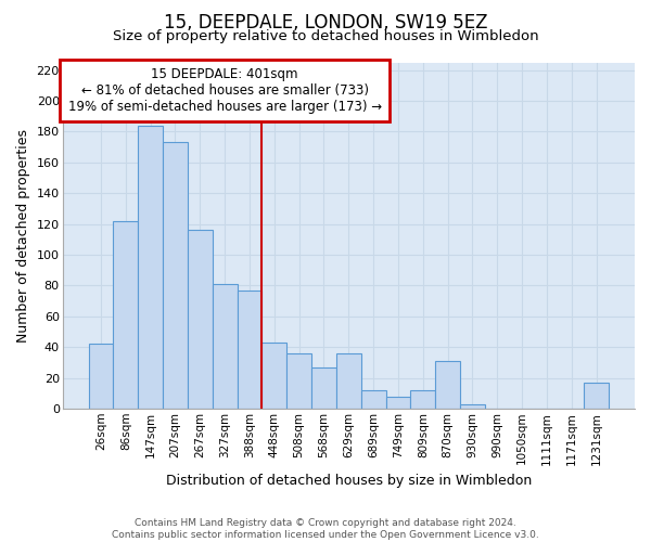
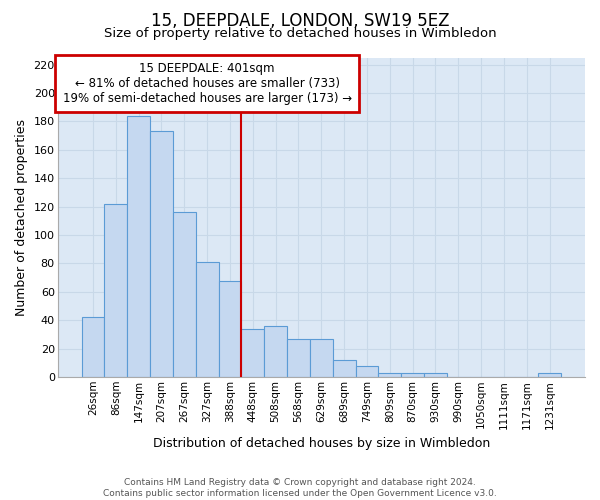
388sqm: 77 -> 68
448sqm: 43 -> 34
629sqm: 36 -> 27
809sqm: 12 -> 3
870sqm: 31 -> 3
1231sqm: 17 -> 3
